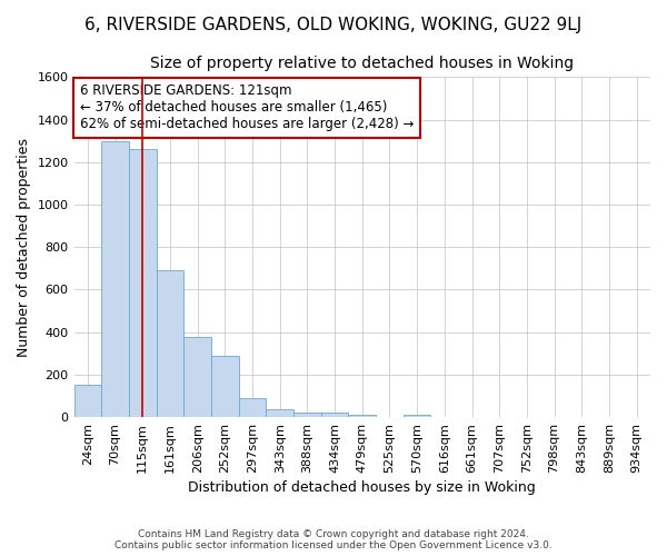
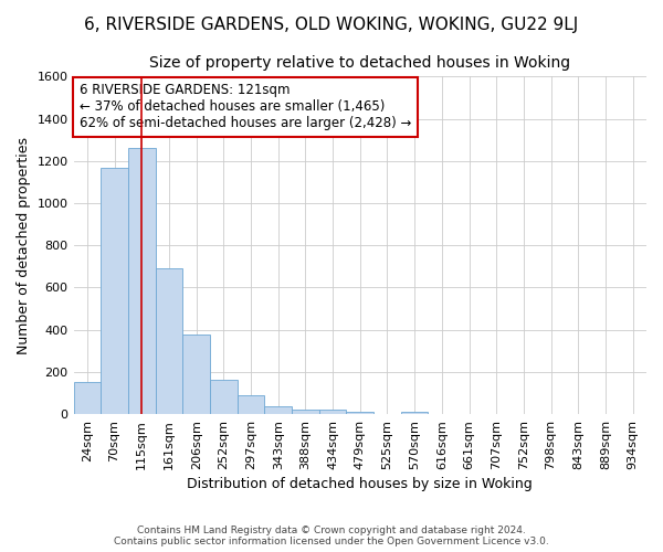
70sqm: 1300 -> 1160
252sqm: 290 -> 160
